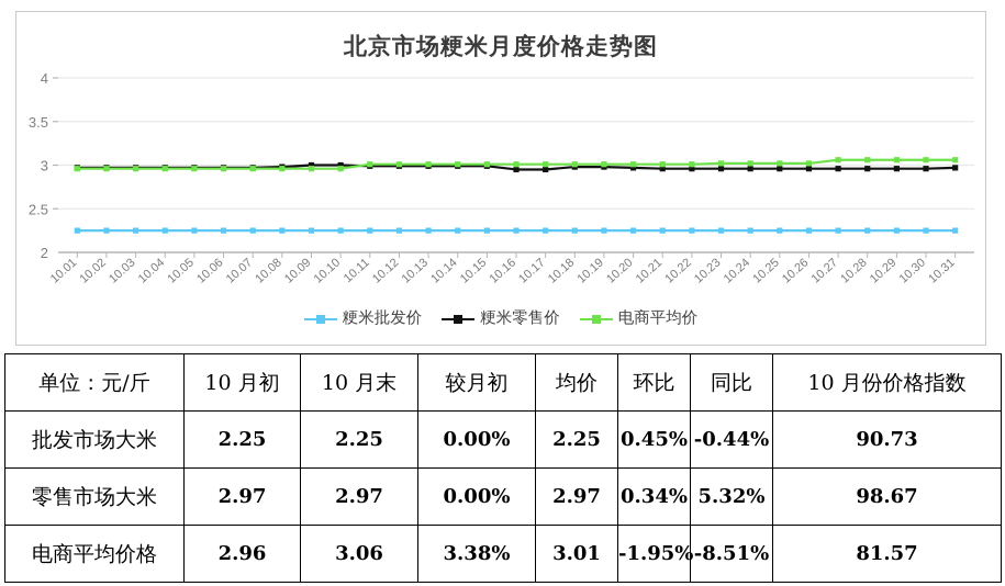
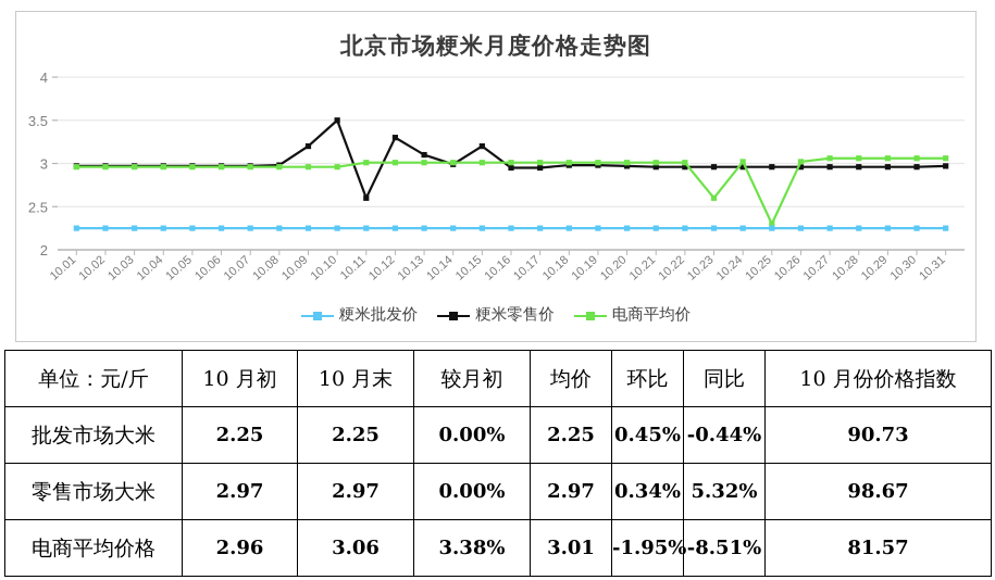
粳米零售价/10.09: 3.0 -> 3.2
粳米零售价/10.10: 3.0 -> 3.5
粳米零售价/10.11: 3.0 -> 2.6
粳米零售价/10.12: 3.0 -> 3.3
粳米零售价/10.13: 3.0 -> 3.1
粳米零售价/10.15: 3.0 -> 3.2
电商平均价/10.23: 3.0 -> 2.6
电商平均价/10.25: 3.0 -> 2.3
